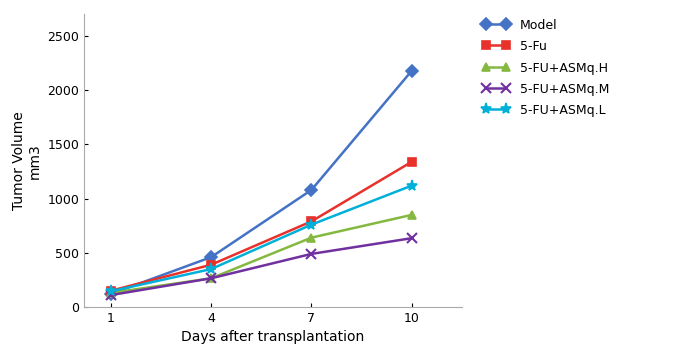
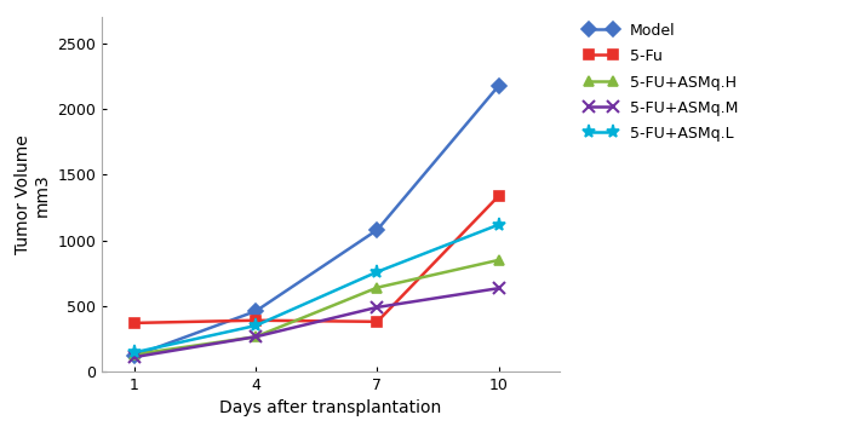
5-Fu/1: 150 -> 370
5-Fu/7: 790 -> 380
